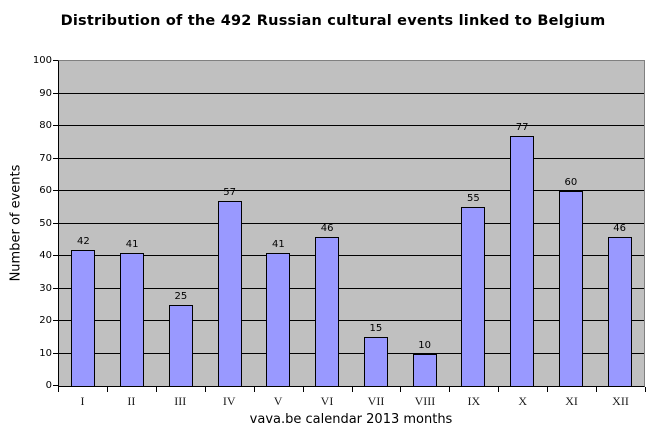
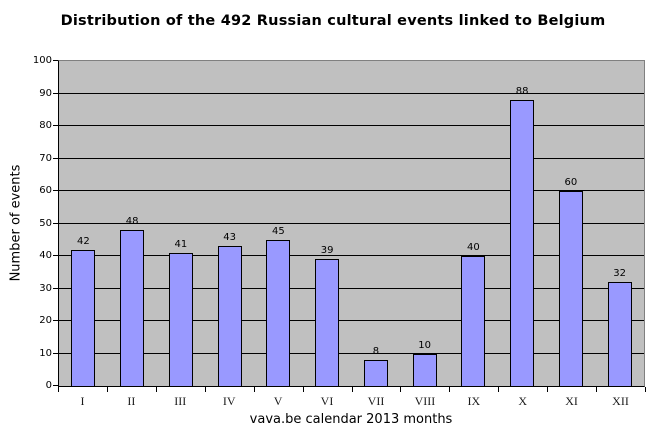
II: 41 -> 48
III: 25 -> 41
IV: 57 -> 43
V: 41 -> 45
VI: 46 -> 39
VII: 15 -> 8
IX: 55 -> 40
X: 77 -> 88
XII: 46 -> 32
